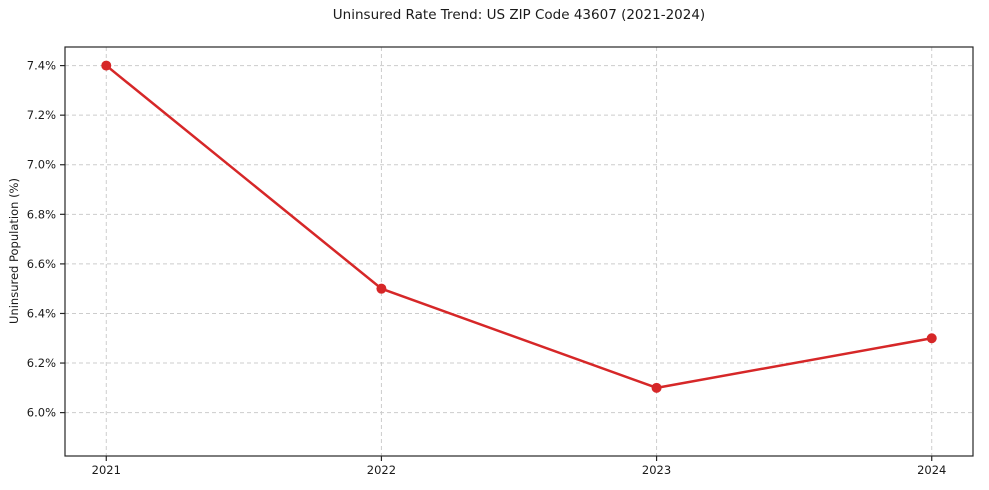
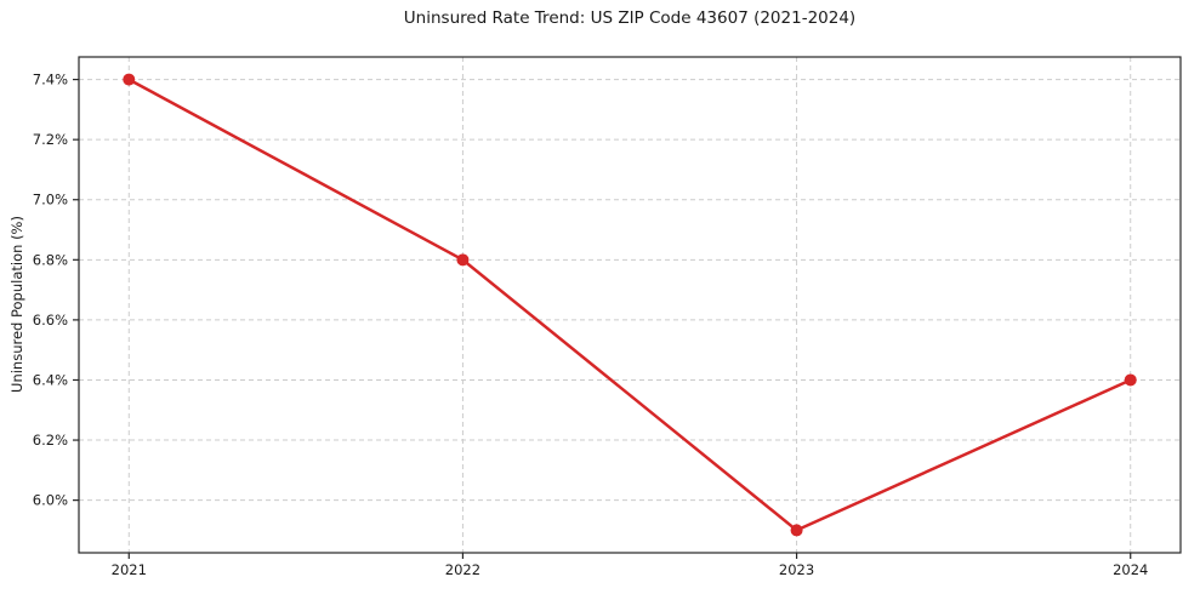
2022: 6.5% -> 6.8%
2023: 6.1% -> 5.9%
2024: 6.3% -> 6.4%
